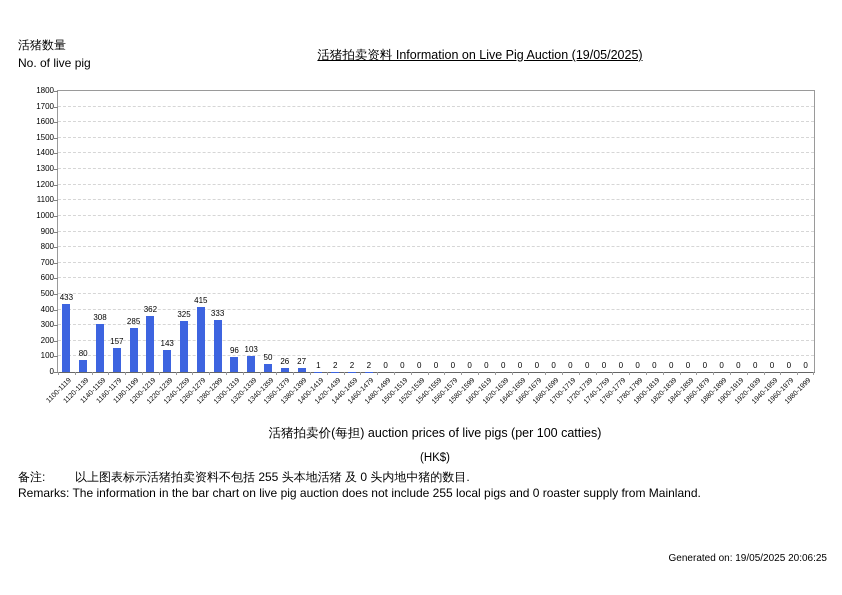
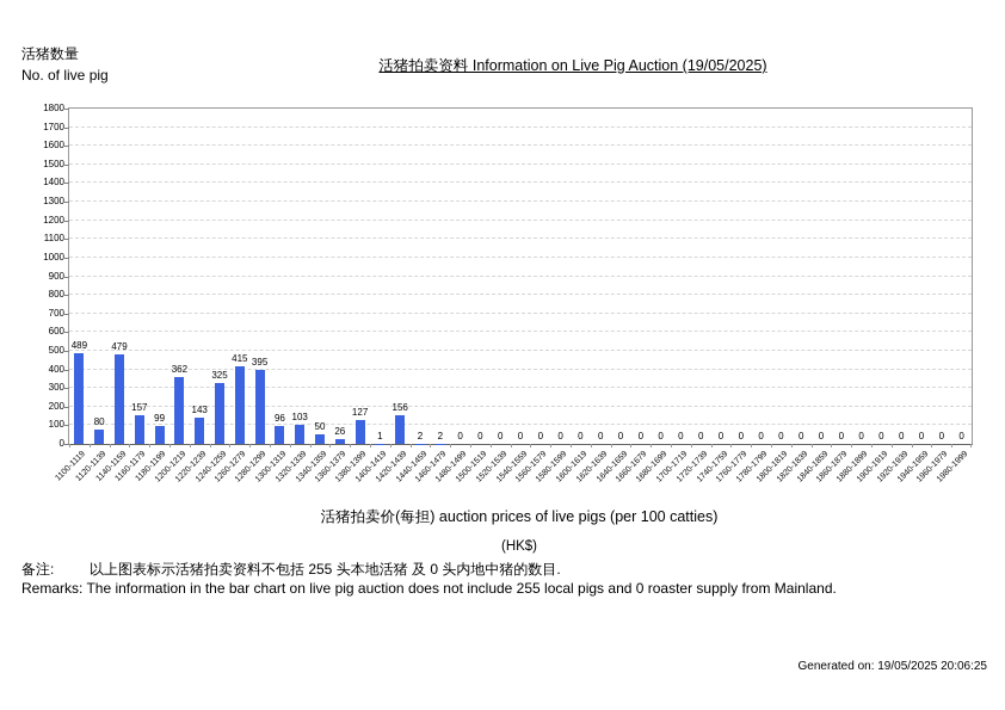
1100-1119: 433 -> 489
1140-1159: 308 -> 479
1180-1199: 285 -> 99
1280-1299: 333 -> 395
1380-1399: 27 -> 127
1420-1439: 2 -> 156
